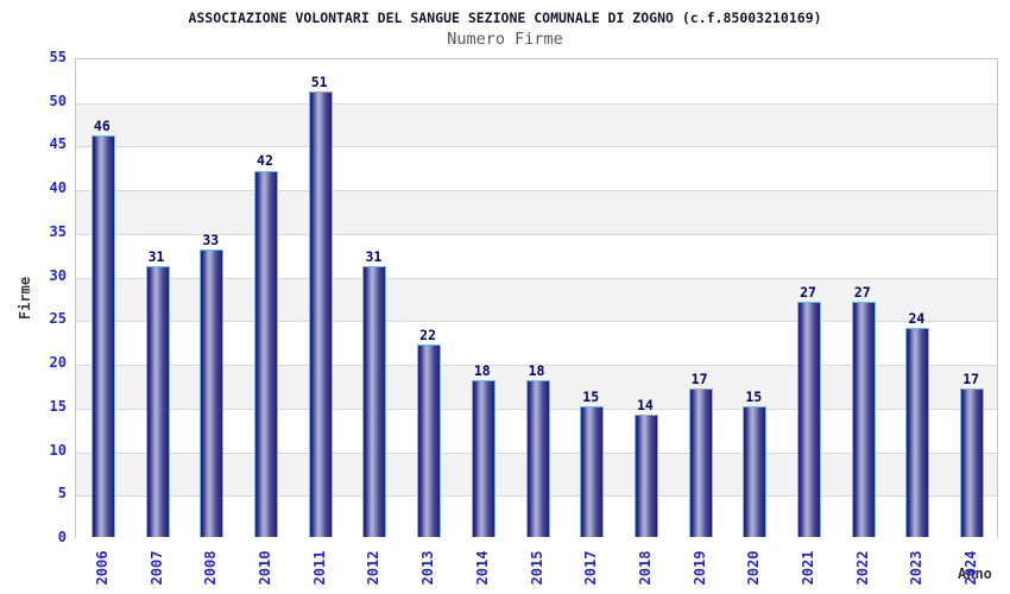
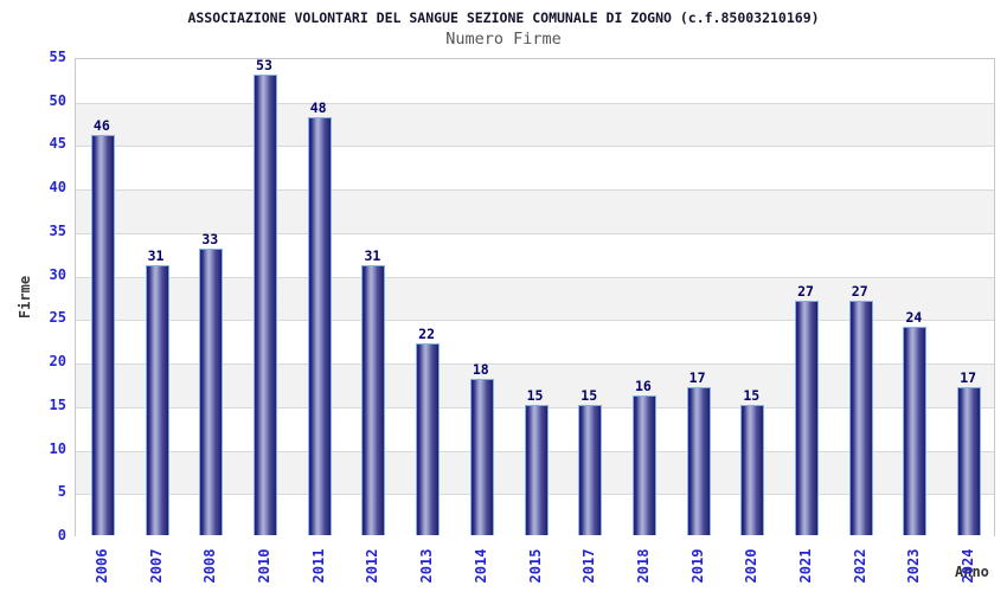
2010: 42 -> 53
2011: 51 -> 48
2015: 18 -> 15
2018: 14 -> 16
